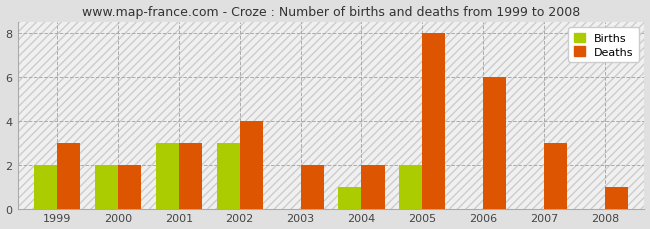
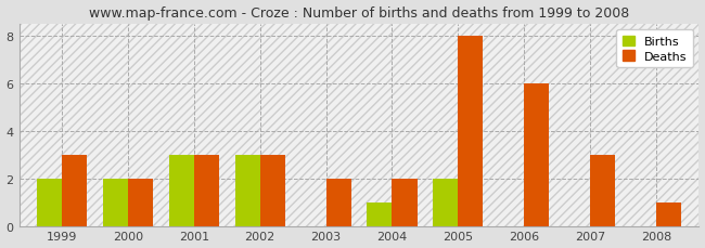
Deaths/2002: 4 -> 3
